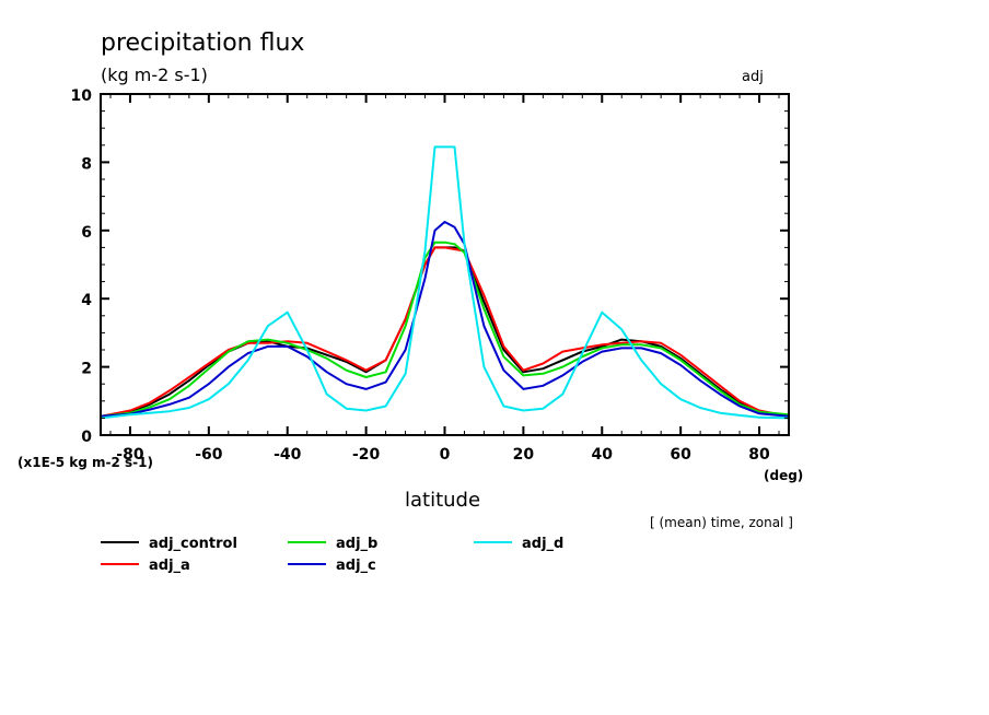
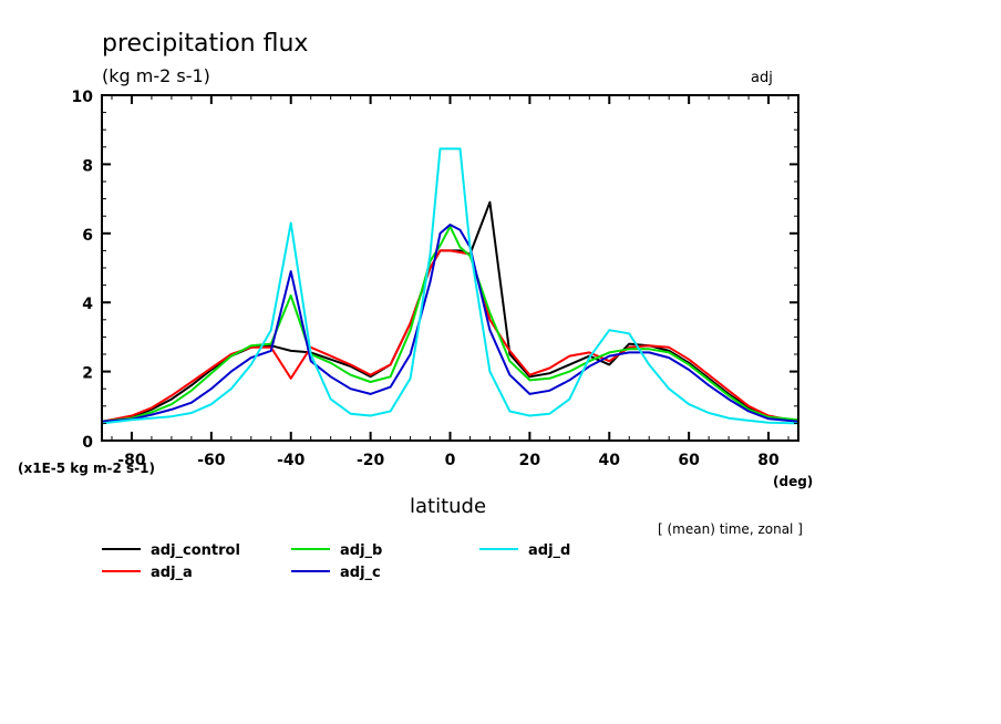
adj_a/-40: 2.8 -> 1.8
adj_b/-40: 2.7 -> 4.2
adj_c/-40: 2.6 -> 4.9
adj_d/-40: 3.6 -> 6.3
adj_b/0: 5.7 -> 6.2
adj_control/10: 3.9 -> 6.9
adj_a/10: 4.1 -> 3.5
adj_control/40: 2.6 -> 2.2
adj_a/40: 2.6 -> 2.3
adj_d/40: 3.6 -> 3.2
